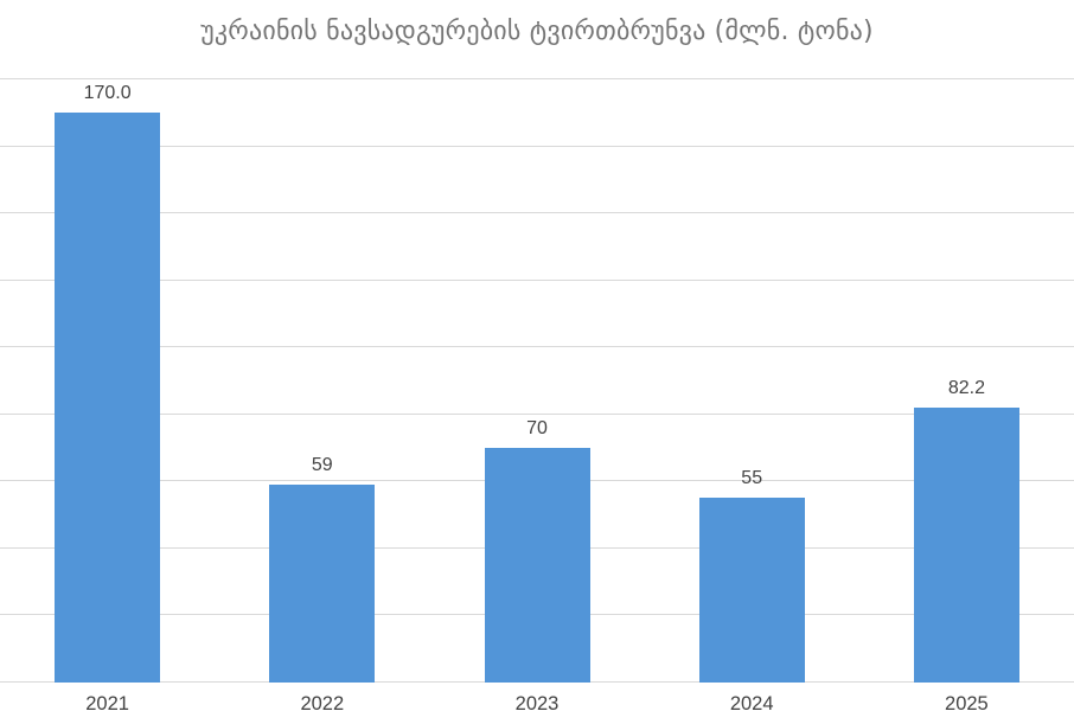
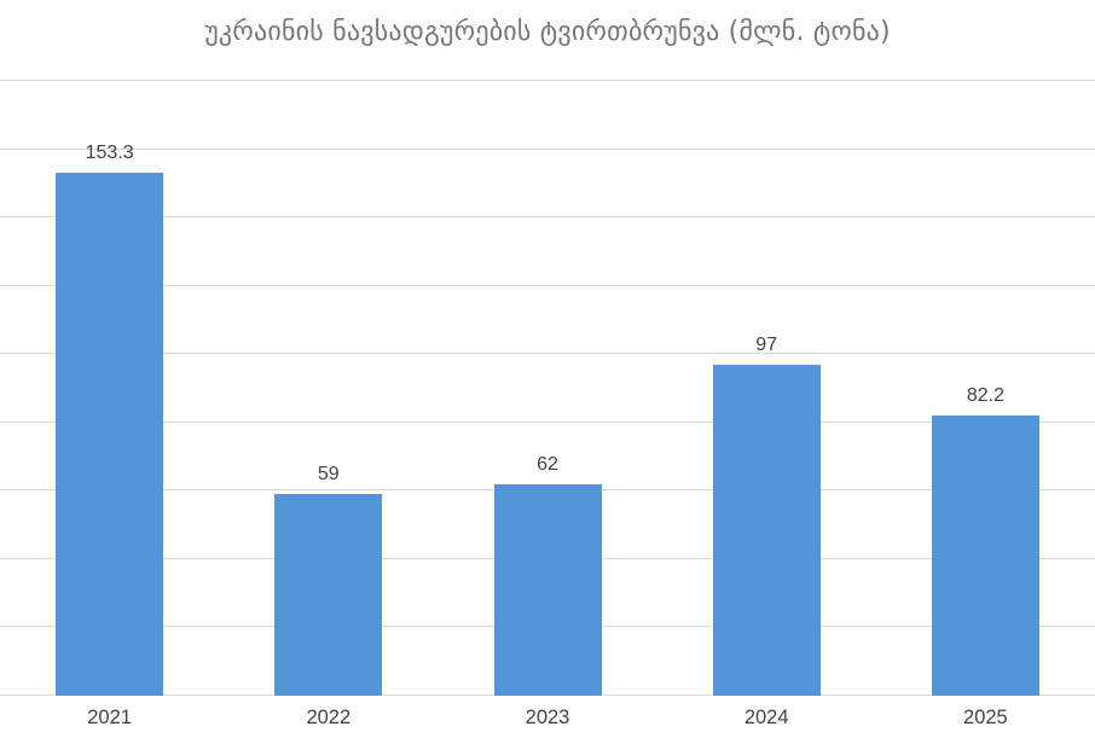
2021: 170.0 -> 153.3
2023: 70 -> 62
2024: 55 -> 97
